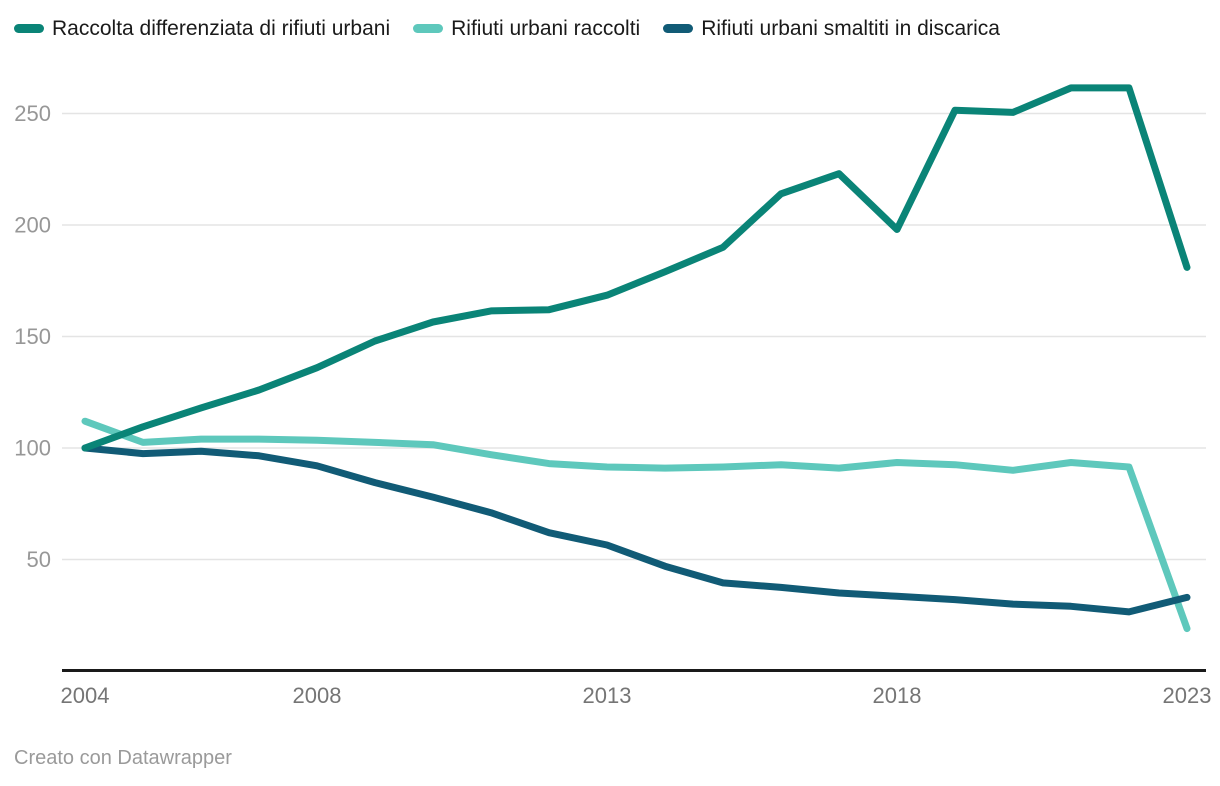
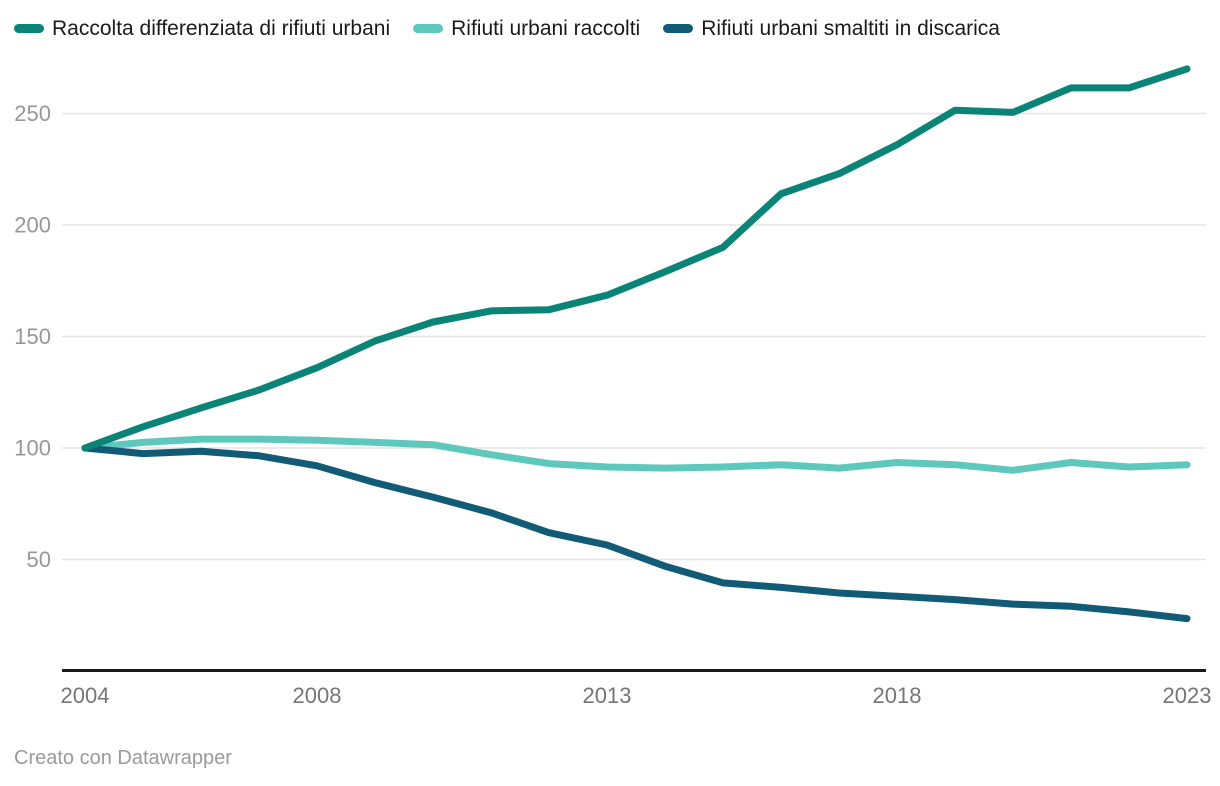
Rifiuti urbani raccolti/2004: 112 -> 100
Raccolta differenziata di rifiuti urbani/2018: 198 -> 236
Raccolta differenziata di rifiuti urbani/2023: 181 -> 270
Rifiuti urbani raccolti/2023: 19 -> 92
Rifiuti urbani smaltiti in discarica/2023: 33 -> 24
